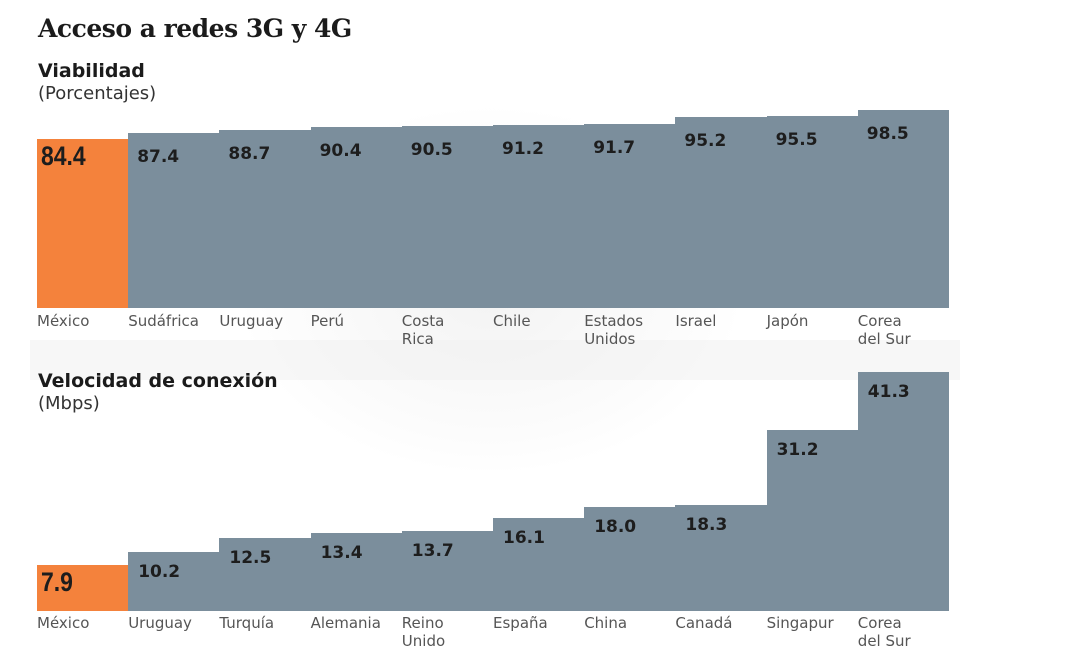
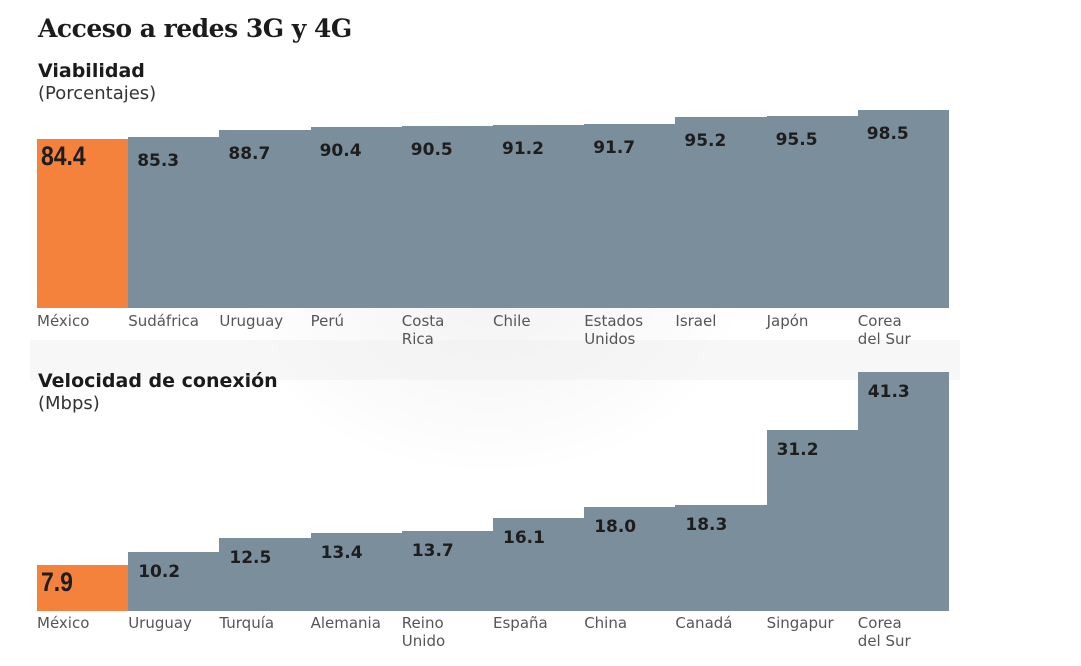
Viabilidad/Sudáfrica: 87.4 -> 85.3
